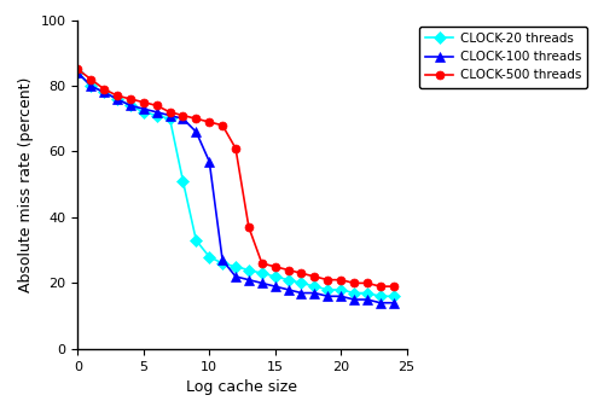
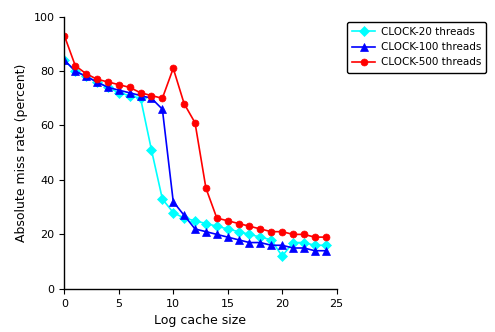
CLOCK-500 threads/0: 85 -> 93
CLOCK-100 threads/10: 57 -> 32
CLOCK-500 threads/10: 69 -> 81
CLOCK-20 threads/20: 18 -> 12
